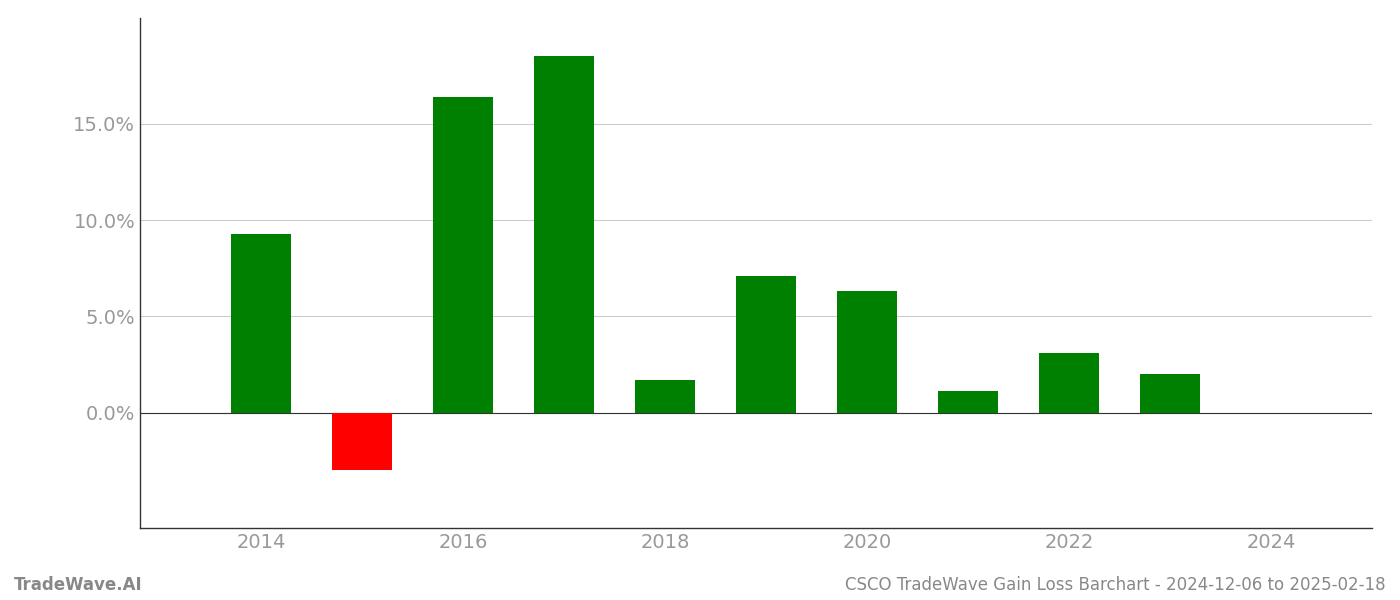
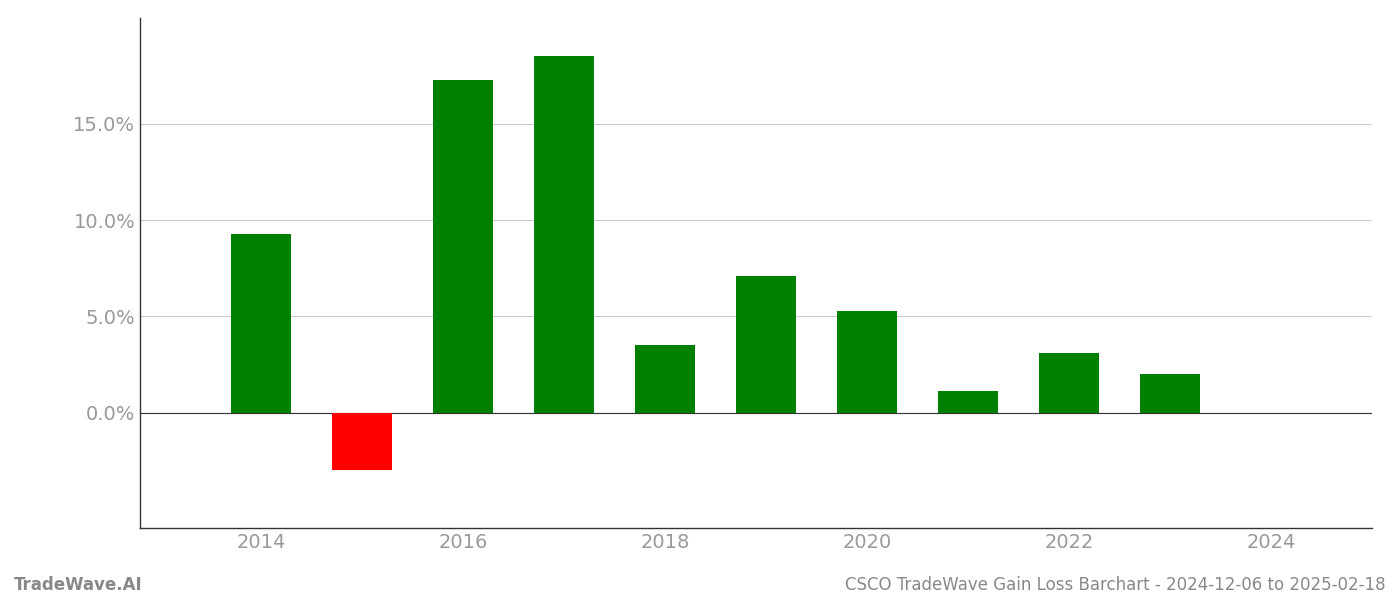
2016: 16.4% -> 17.3%
2018: 1.7% -> 3.5%
2020: 6.3% -> 5.3%
